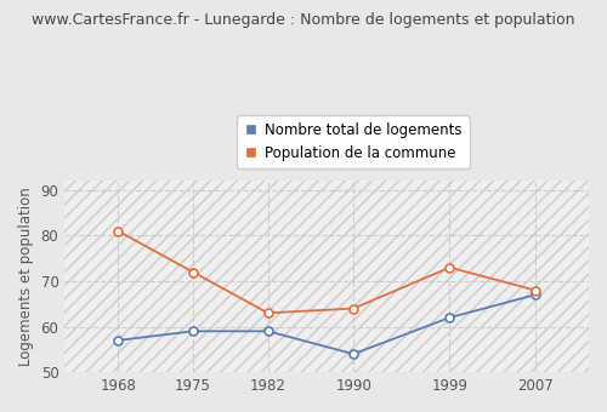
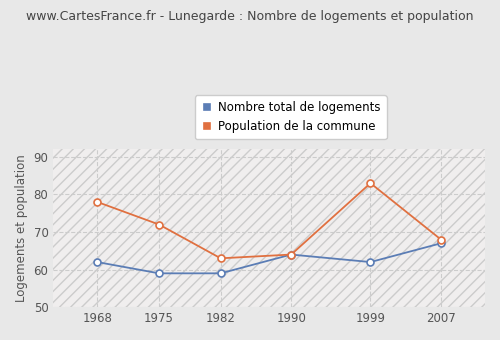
Nombre total de logements/1968: 57 -> 62
Population de la commune/1968: 81 -> 78
Nombre total de logements/1990: 54 -> 64
Population de la commune/1999: 73 -> 83
